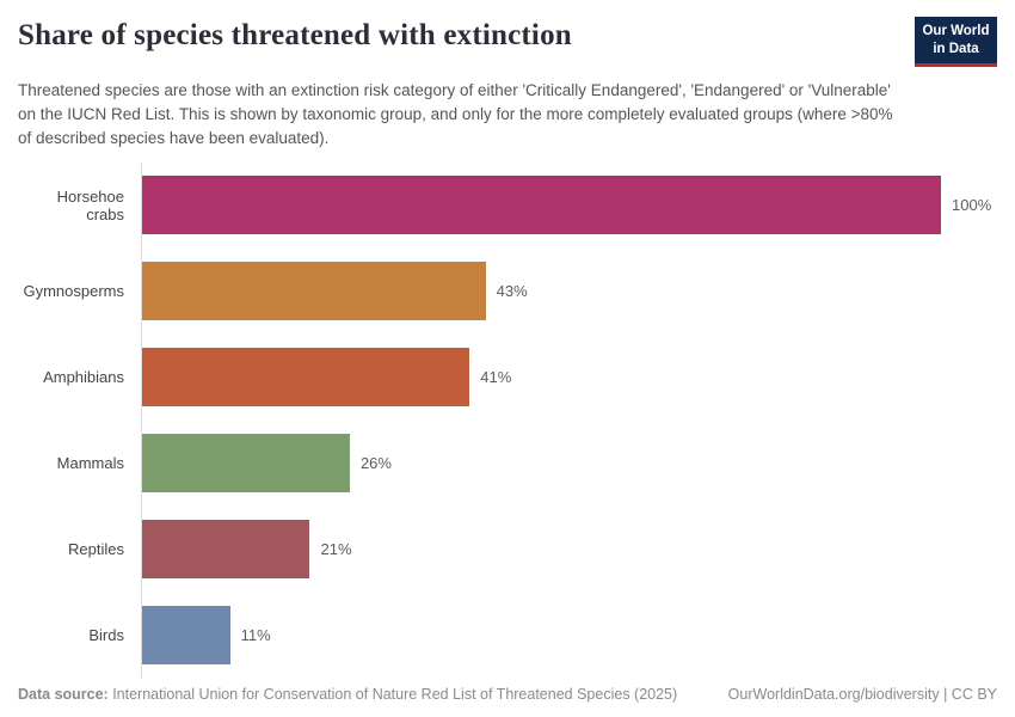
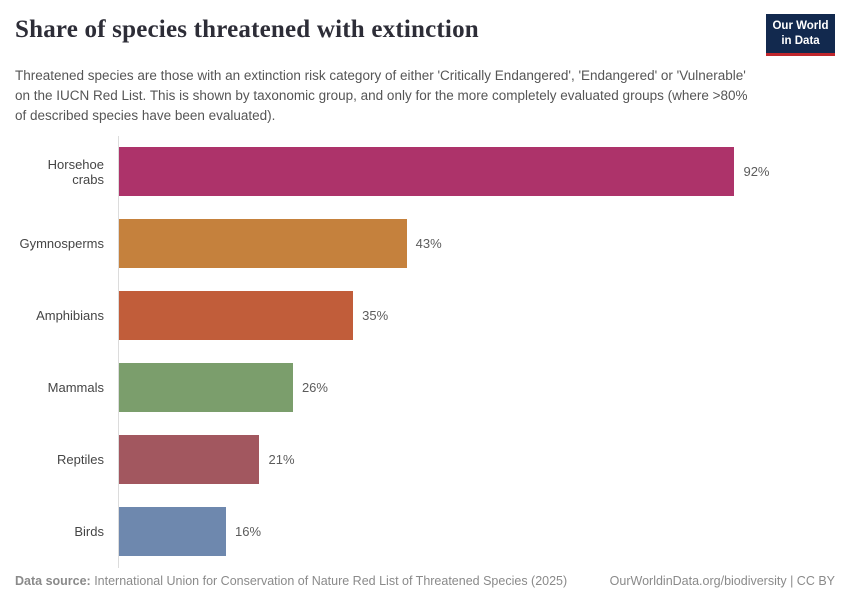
Horsehoe crabs: 100% -> 92%
Amphibians: 41% -> 35%
Birds: 11% -> 16%
